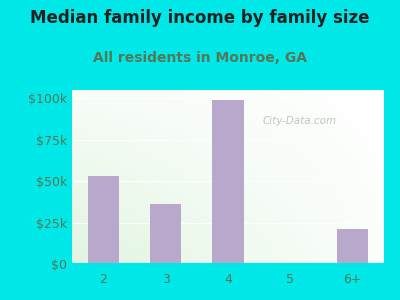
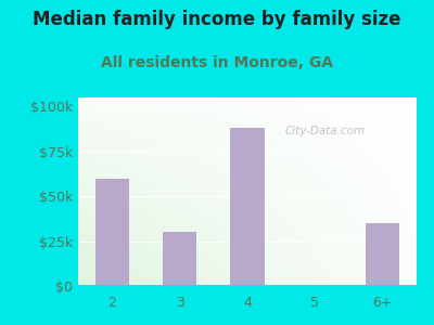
2: $53k -> $60k
3: $36k -> $30k
4: $99k -> $88k
6+: $21k -> $35k
